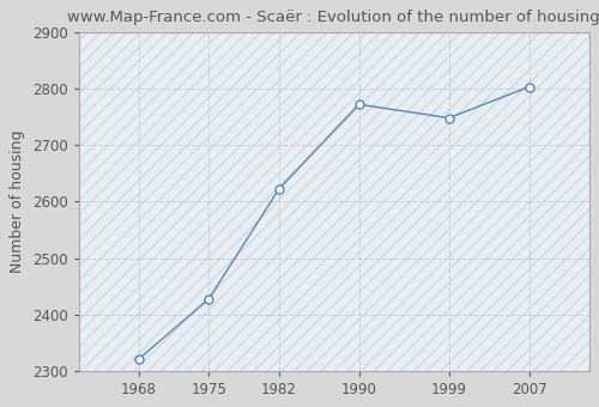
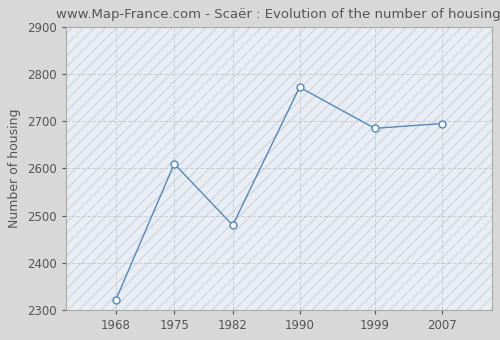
1975: 2428 -> 2610
1982: 2622 -> 2480
1999: 2748 -> 2685
2007: 2803 -> 2695
